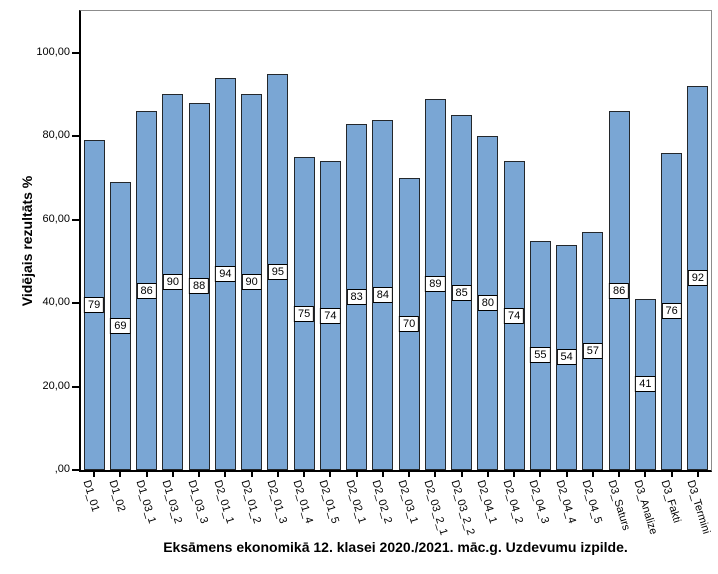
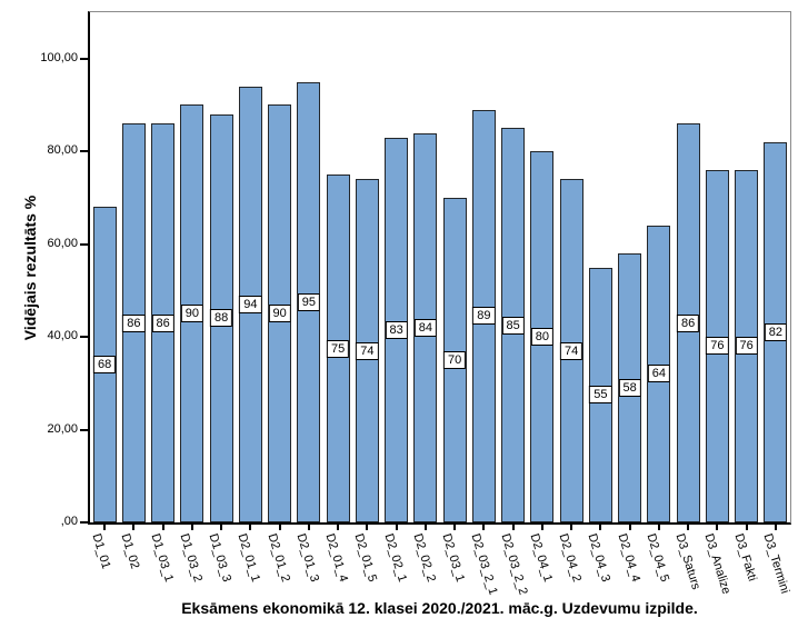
D1_01: 79 -> 68
D1_02: 69 -> 86
D2_04_4: 54 -> 58
D2_04_5: 57 -> 64
D3_Analize: 41 -> 76
D3_Termini: 92 -> 82
